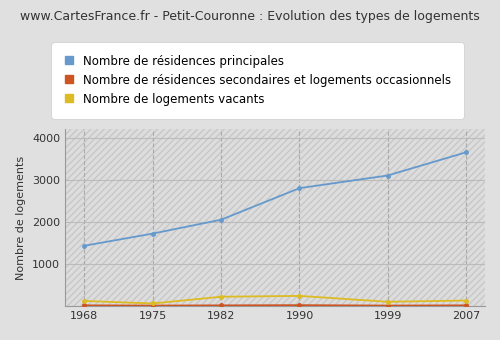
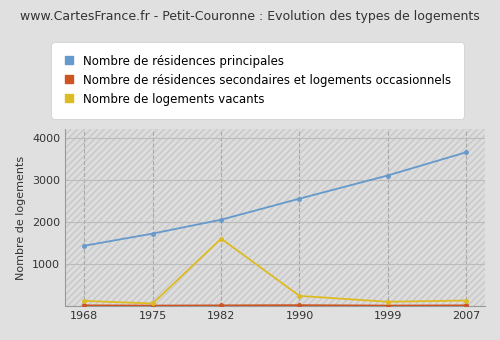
Nombre de logements vacants/1982: 220 -> 1600
Nombre de résidences principales/1990: 2800 -> 2550
